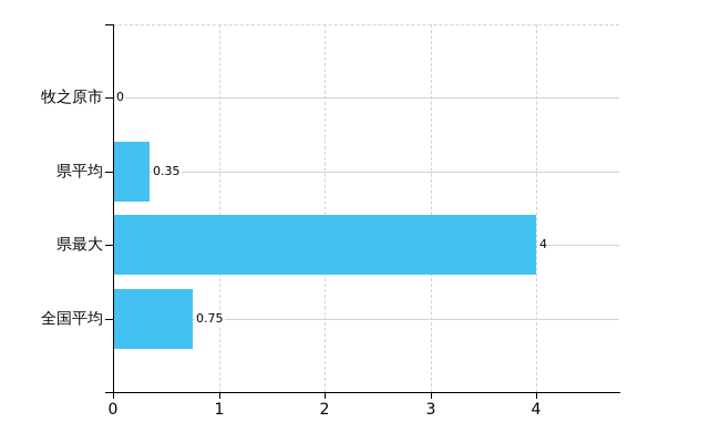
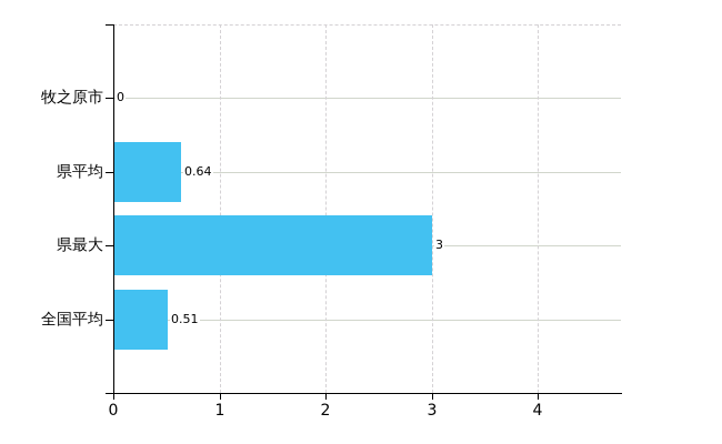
県平均: 0.35 -> 0.64
県最大: 4 -> 3
全国平均: 0.75 -> 0.51
